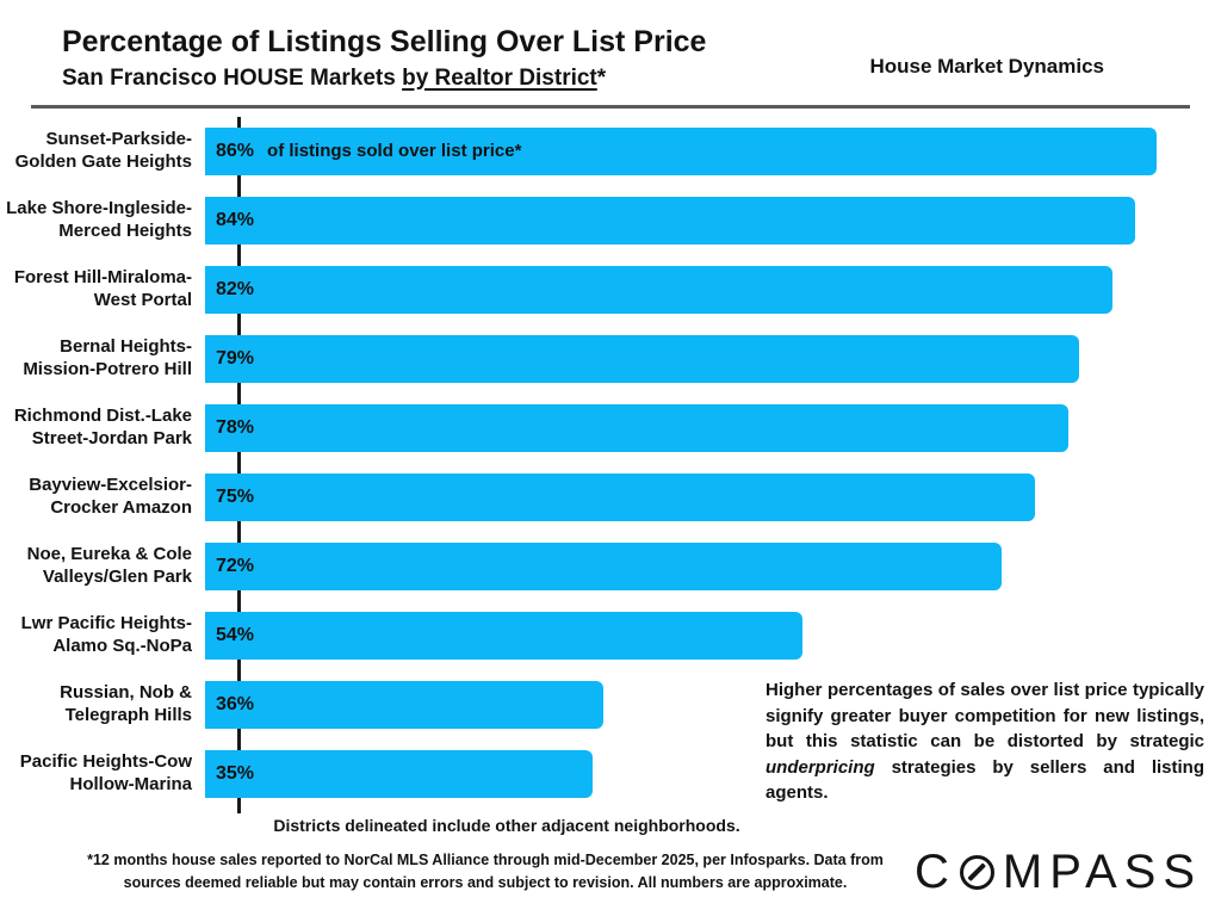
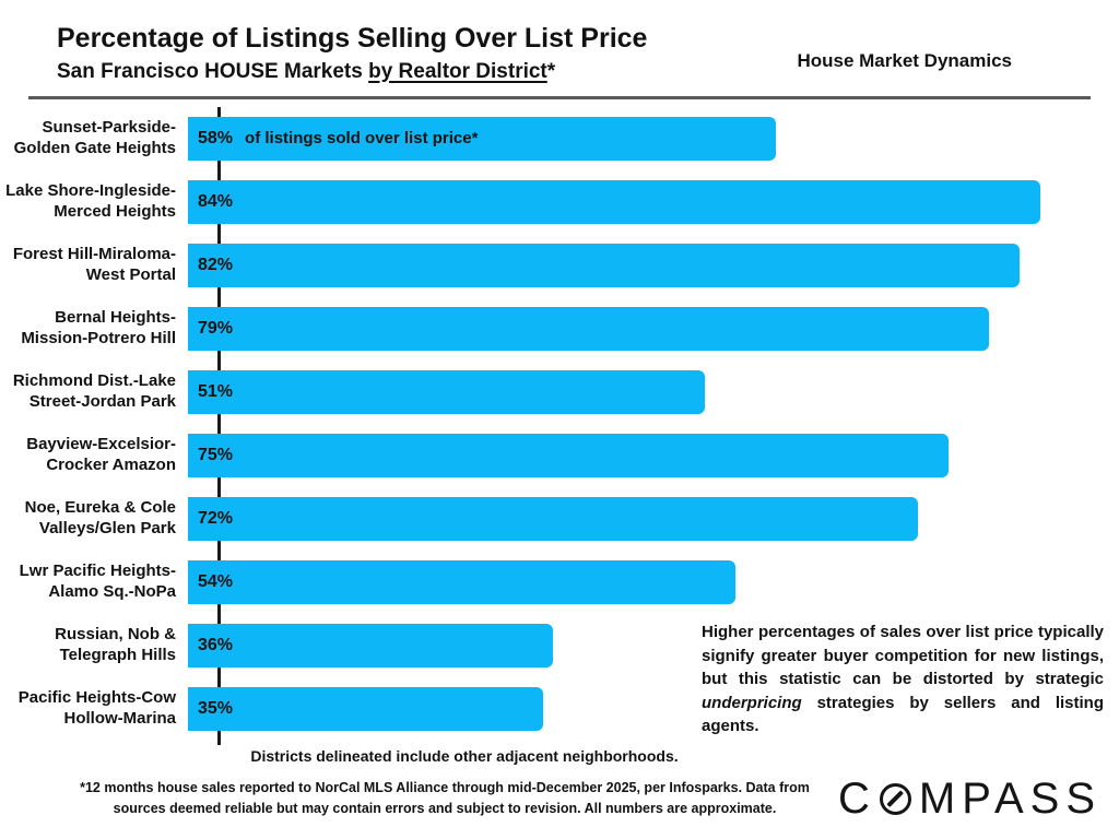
Sunset-Parkside- Golden Gate Heights: 86% -> 58%
Richmond Dist.-Lake Street-Jordan Park: 78% -> 51%
